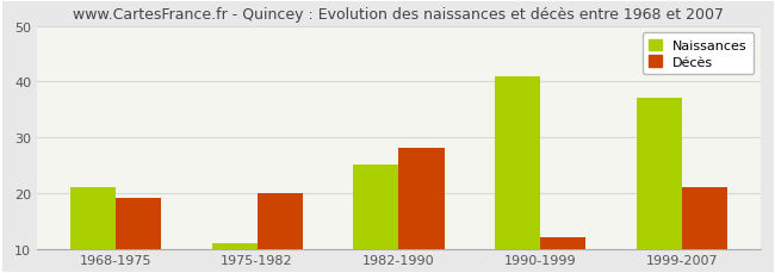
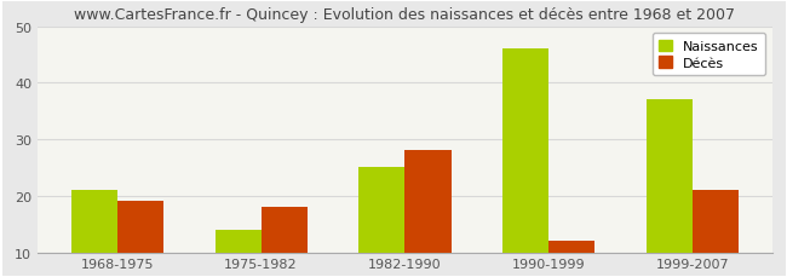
Naissances/1975-1982: 11 -> 14
Décès/1975-1982: 20 -> 18
Naissances/1990-1999: 41 -> 46
